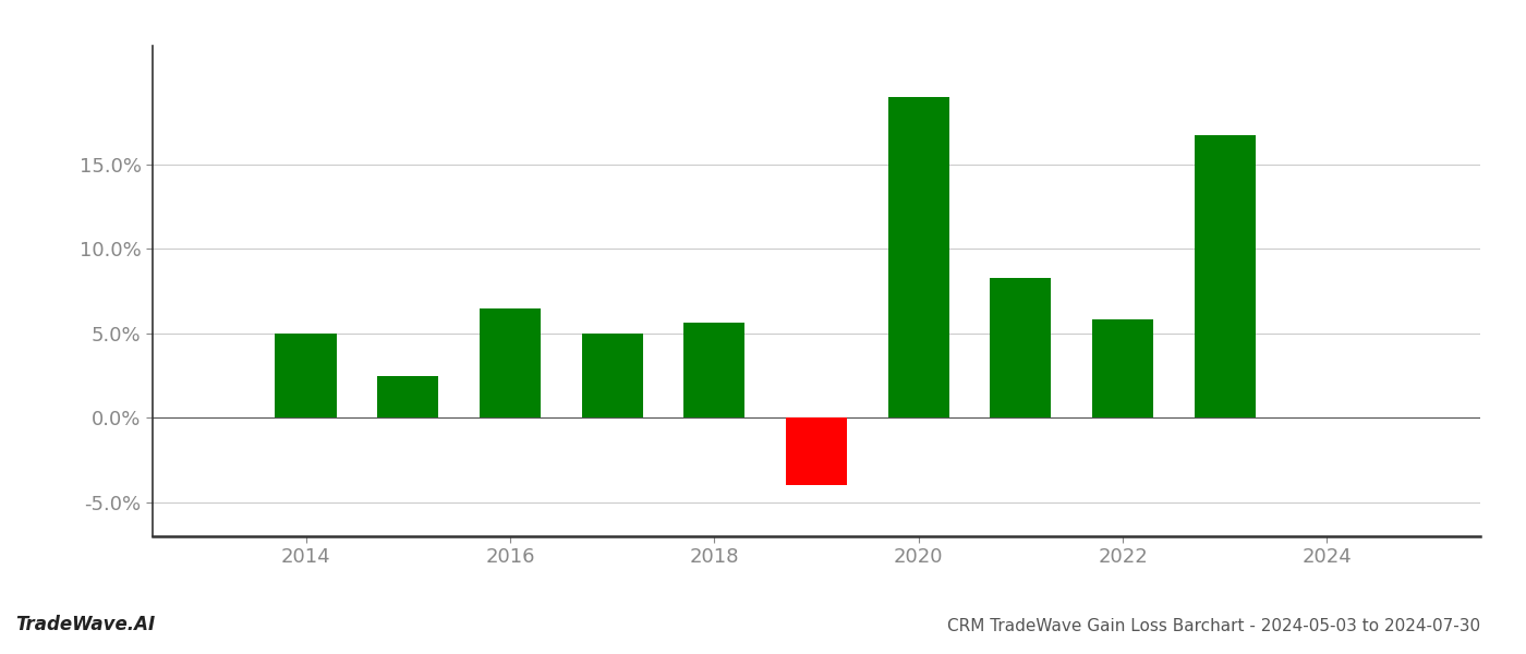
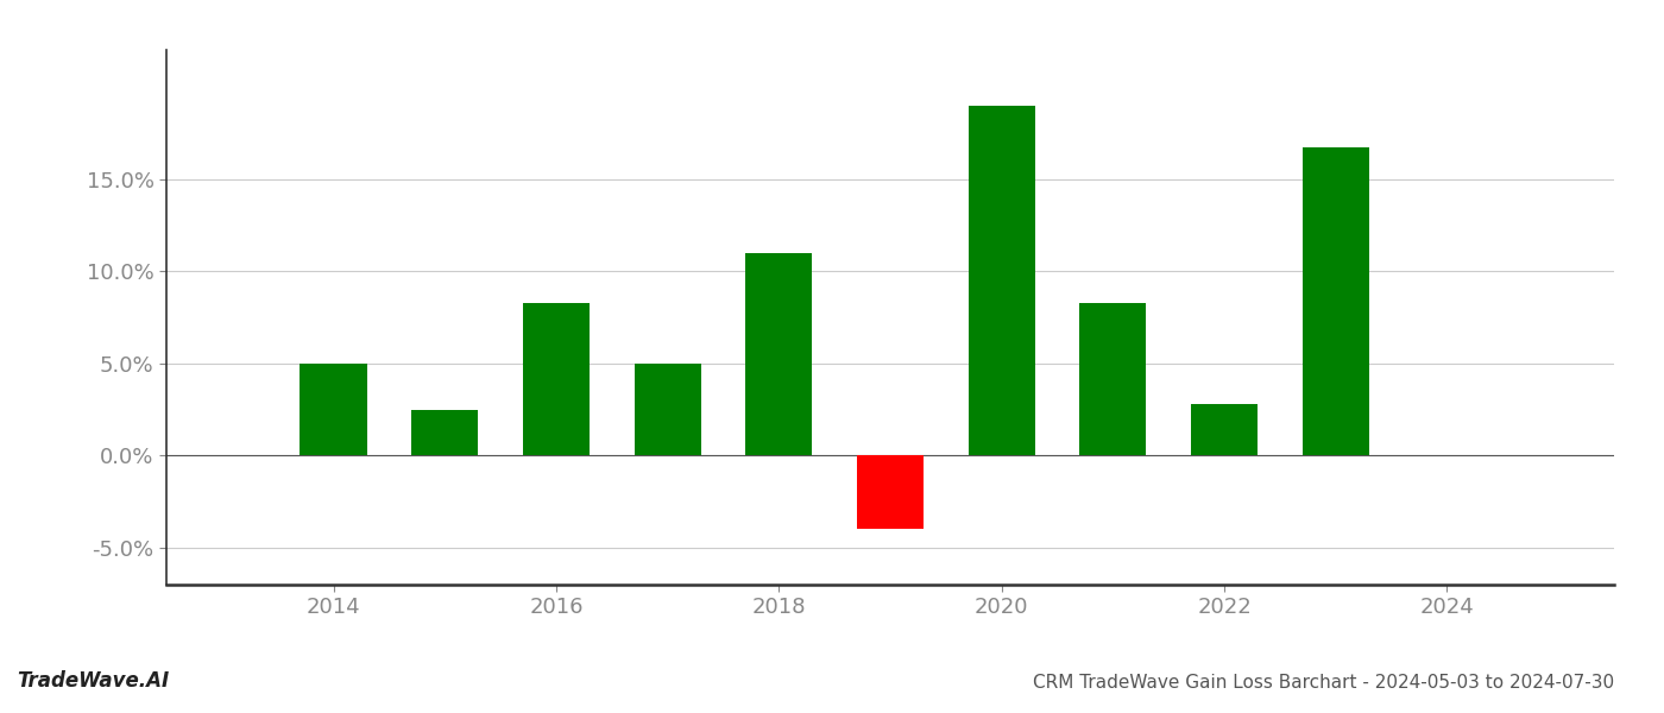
2016: 6.5% -> 8.3%
2018: 5.6% -> 11.0%
2022: 5.8% -> 2.8%
